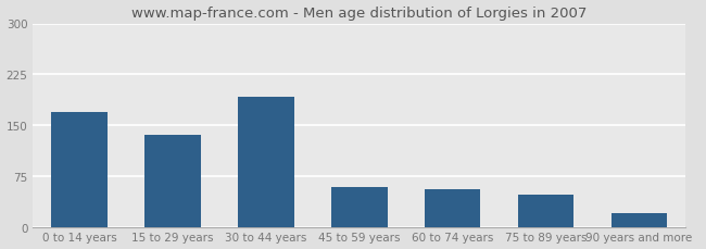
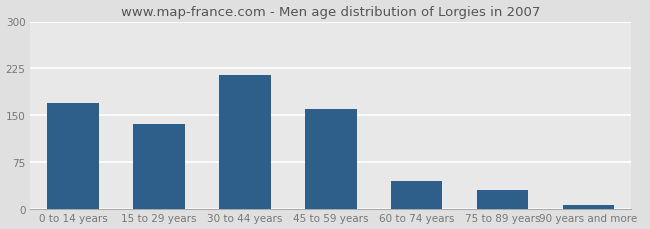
30 to 44 years: 192 -> 215
45 to 59 years: 58 -> 160
60 to 74 years: 56 -> 45
75 to 89 years: 48 -> 30
90 years and more: 20 -> 5
